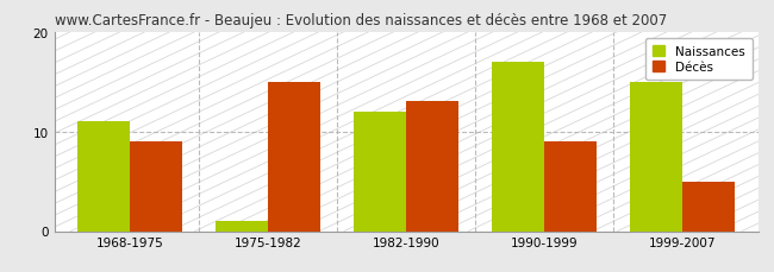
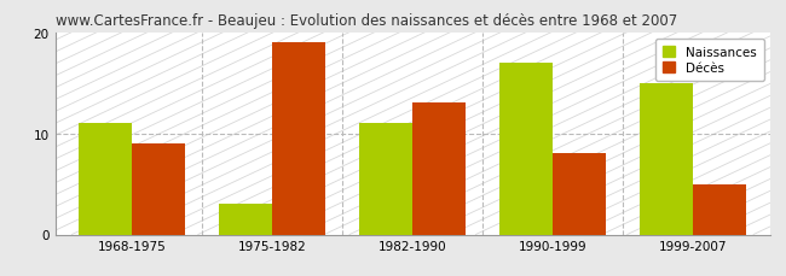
Naissances/1975-1982: 1 -> 3
Décès/1975-1982: 15 -> 19
Naissances/1982-1990: 12 -> 11
Décès/1990-1999: 9 -> 8
